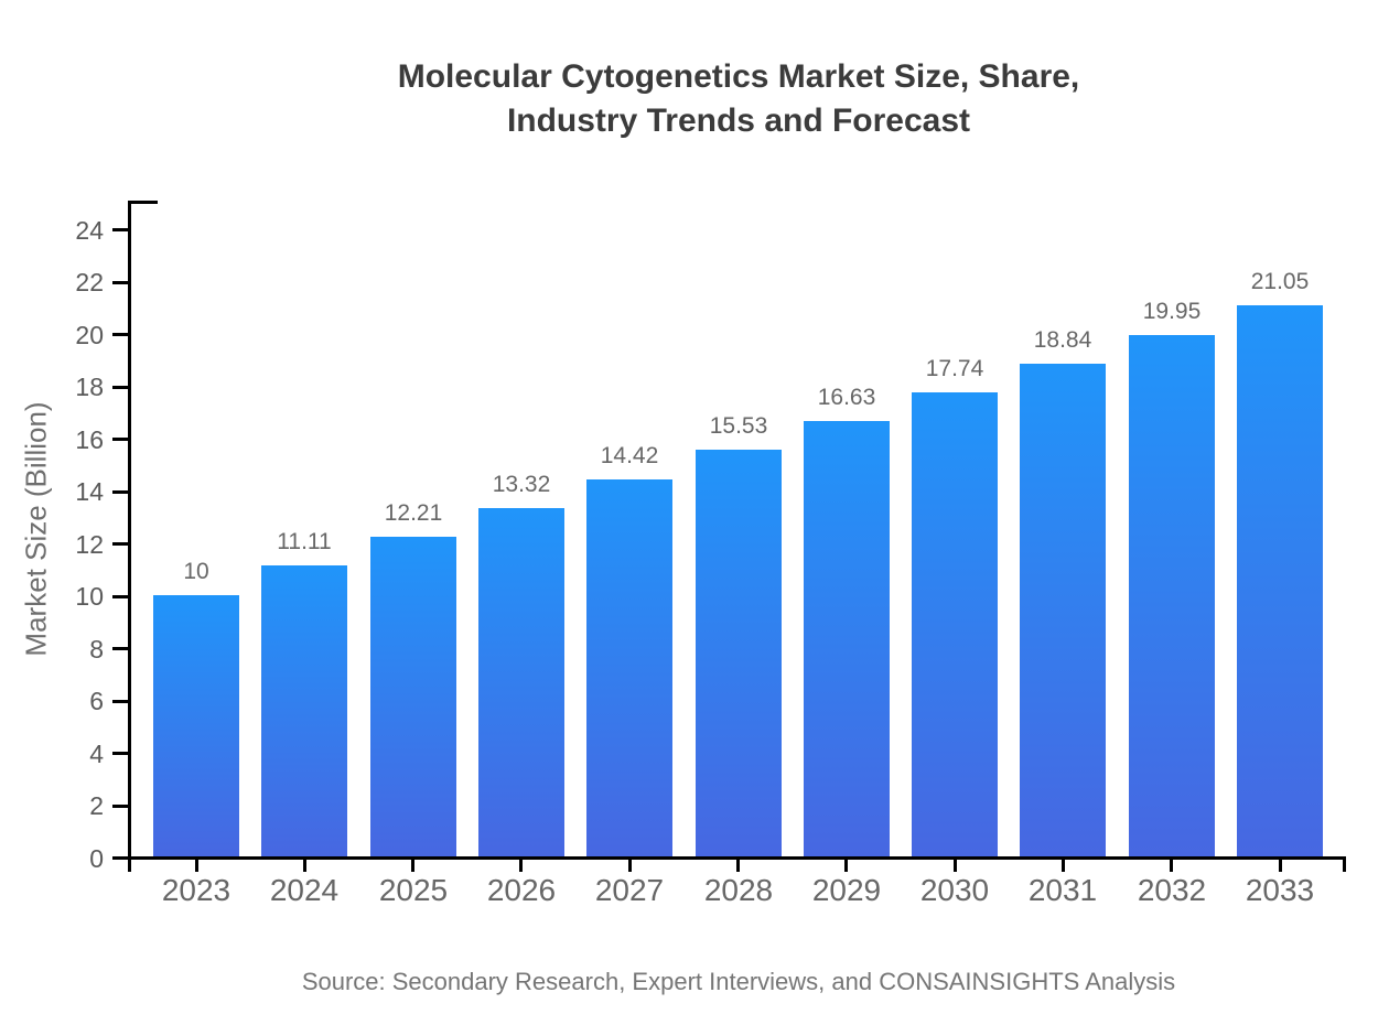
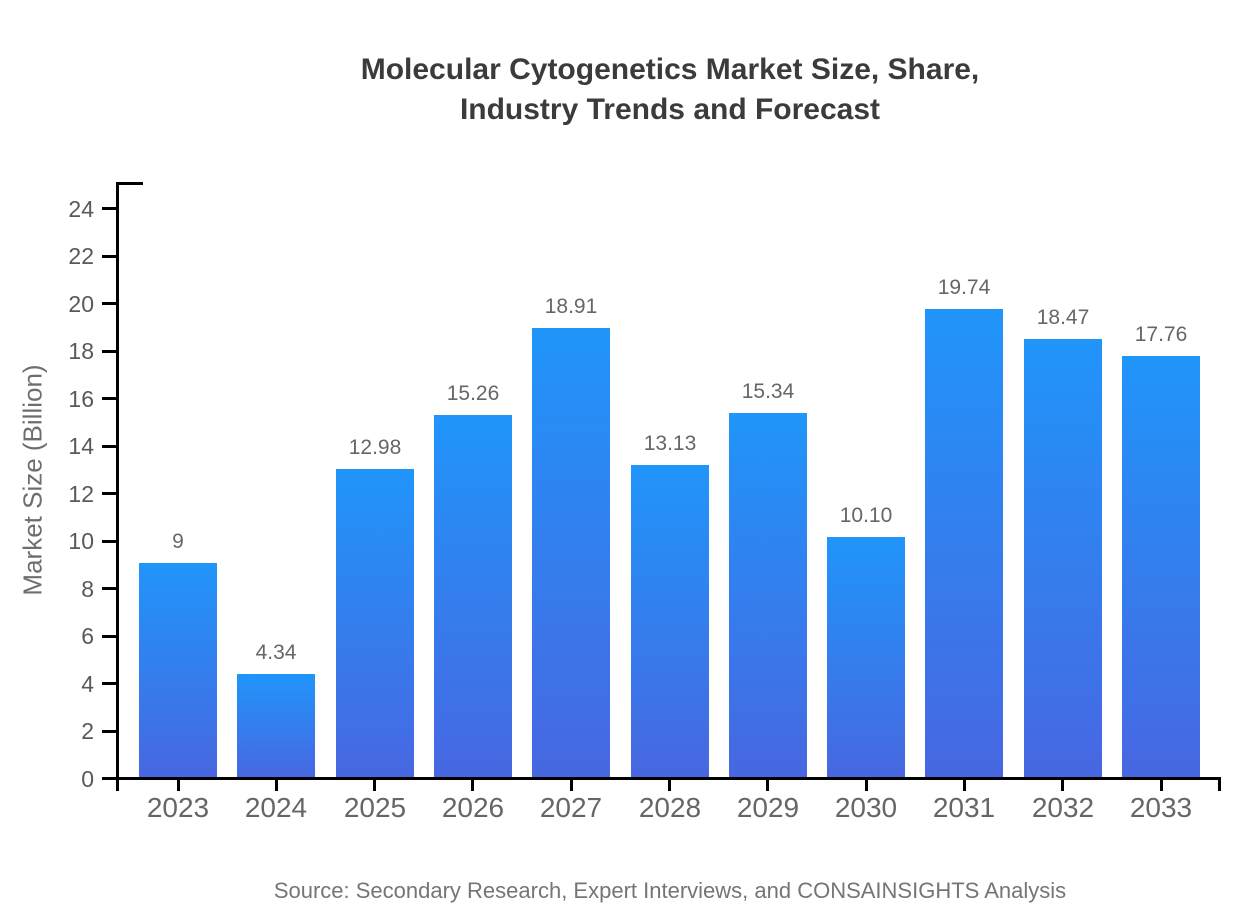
2023: 10 -> 9
2024: 11.11 -> 4.34
2025: 12.21 -> 12.98
2026: 13.32 -> 15.26
2027: 14.42 -> 18.91
2028: 15.53 -> 13.13
2029: 16.63 -> 15.34
2030: 17.74 -> 10.10
2031: 18.84 -> 19.74
2032: 19.95 -> 18.47
2033: 21.05 -> 17.76
